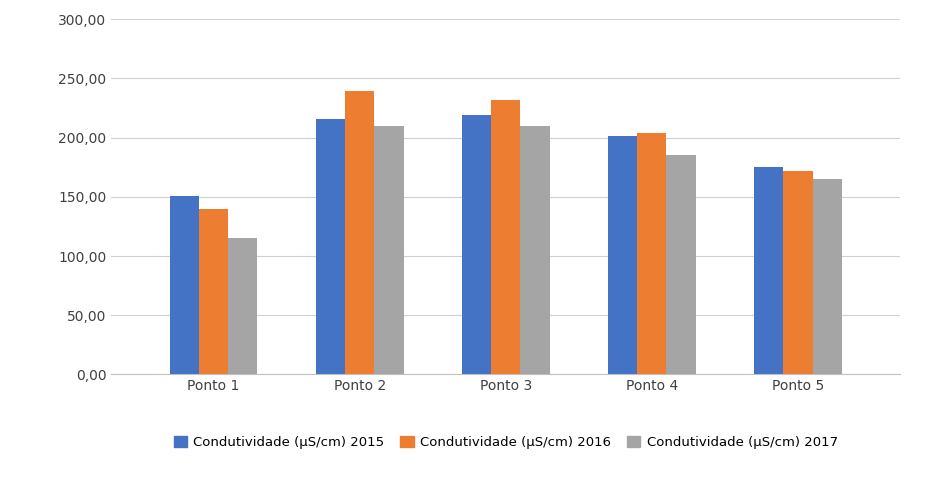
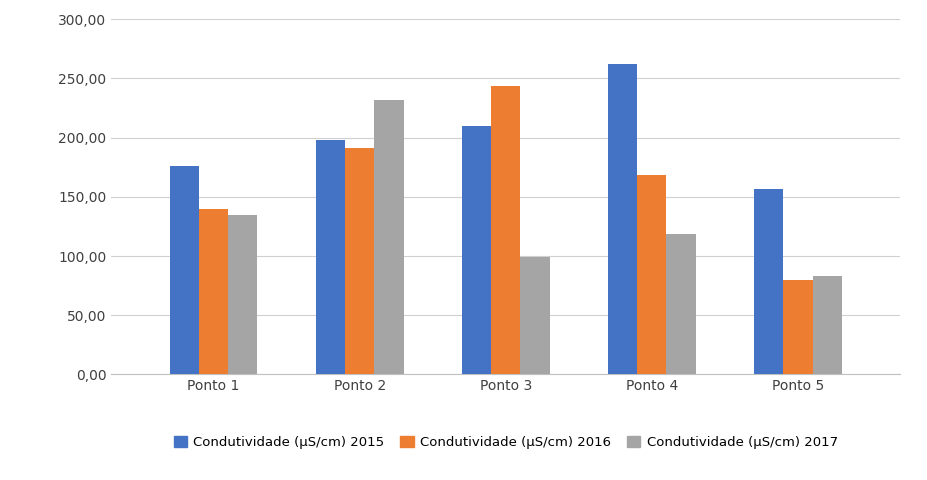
Condutividade (µS/cm) 2015/Ponto 1: 151 -> 176
Condutividade (µS/cm) 2017/Ponto 1: 115 -> 135
Condutividade (µS/cm) 2015/Ponto 2: 216 -> 198
Condutividade (µS/cm) 2016/Ponto 2: 239 -> 191
Condutividade (µS/cm) 2017/Ponto 2: 210 -> 232
Condutividade (µS/cm) 2015/Ponto 3: 219 -> 210
Condutividade (µS/cm) 2016/Ponto 3: 232 -> 244
Condutividade (µS/cm) 2017/Ponto 3: 210 -> 99
Condutividade (µS/cm) 2015/Ponto 4: 201 -> 262
Condutividade (µS/cm) 2016/Ponto 4: 204 -> 168
Condutividade (µS/cm) 2017/Ponto 4: 185 -> 119
Condutividade (µS/cm) 2015/Ponto 5: 175 -> 157
Condutividade (µS/cm) 2016/Ponto 5: 172 -> 80
Condutividade (µS/cm) 2017/Ponto 5: 165 -> 83
